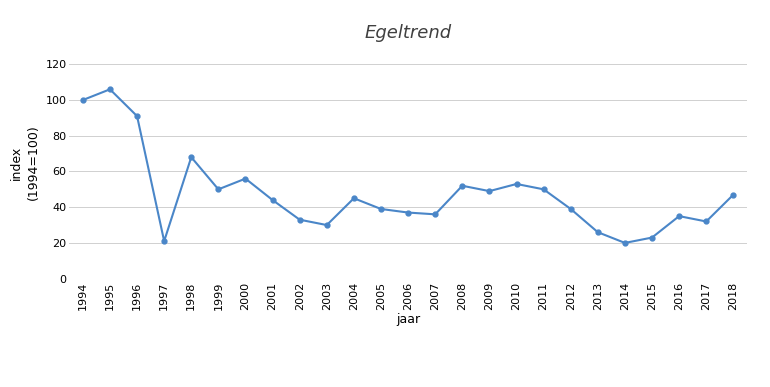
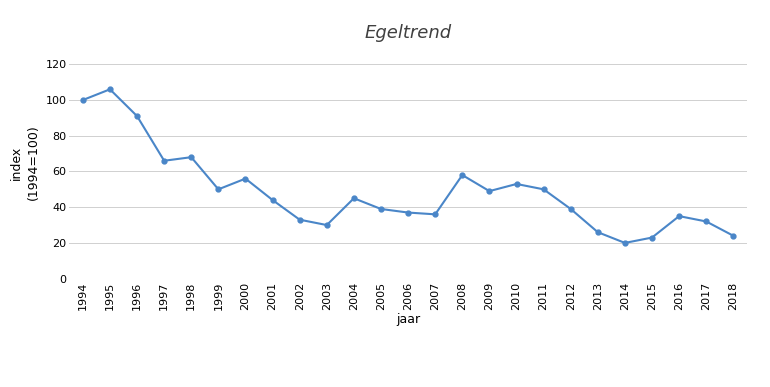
1997: 21 -> 66
2008: 52 -> 58
2018: 47 -> 24
